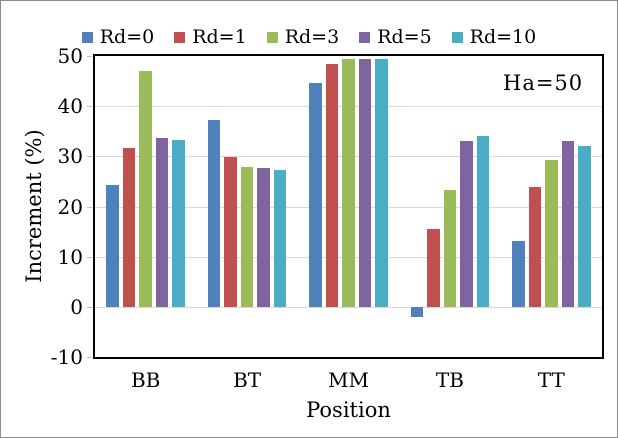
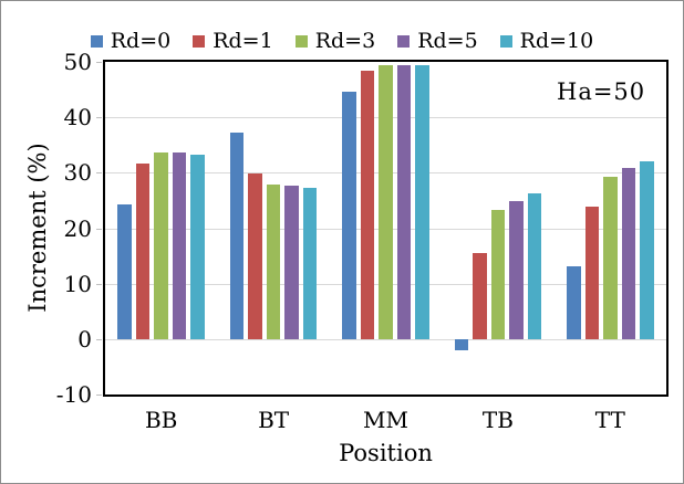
Rd=3/BB: 47 -> 34
Rd=5/TB: 33 -> 25
Rd=10/TB: 34 -> 26
Rd=5/TT: 33 -> 31
